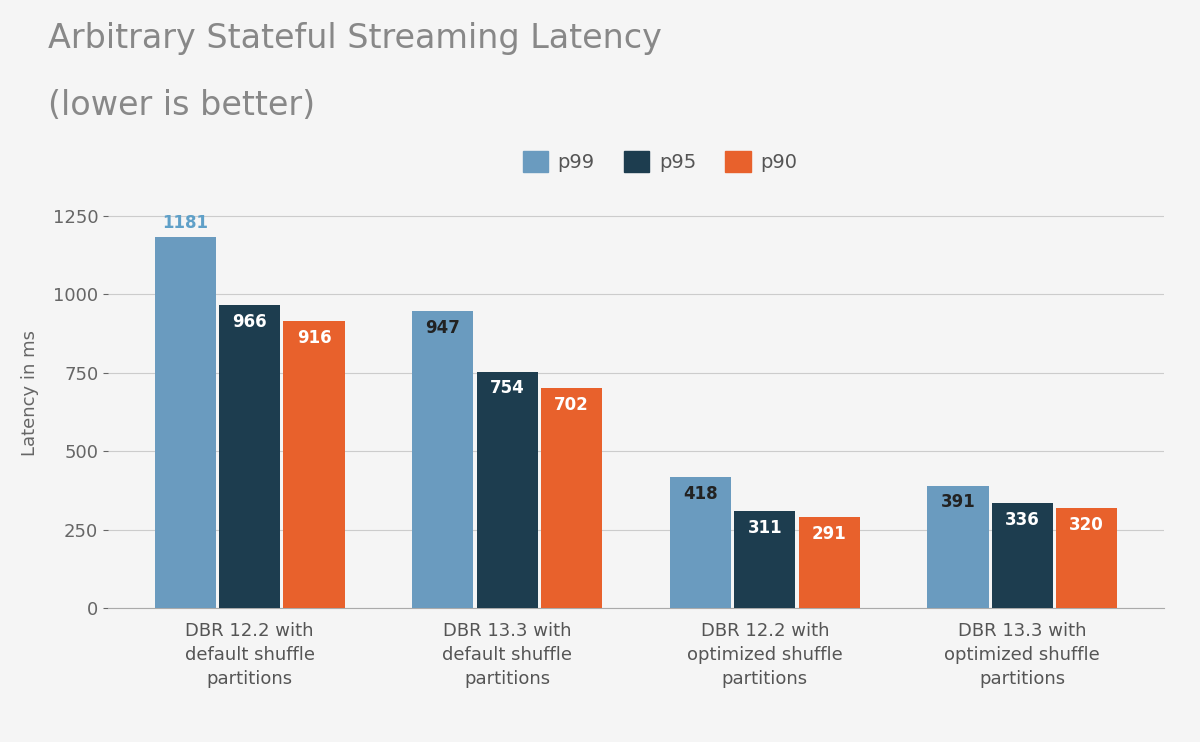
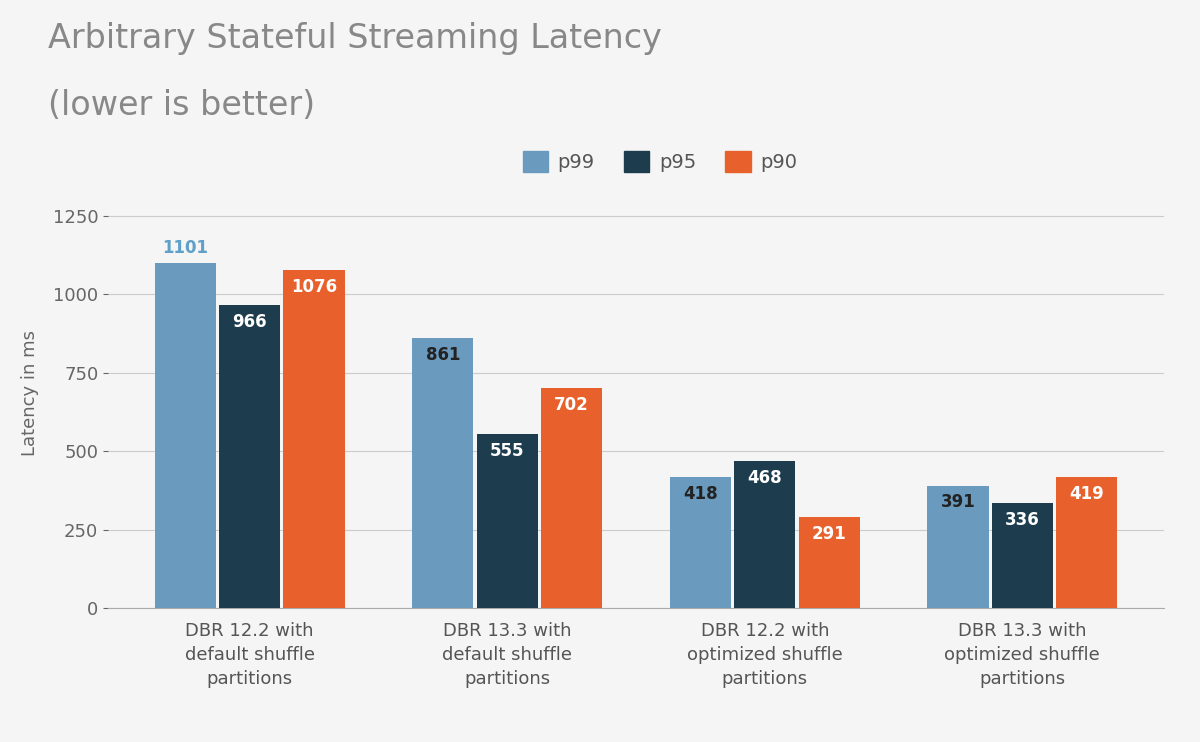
p99/DBR 12.2 with default shuffle partitions: 1181 -> 1101
p90/DBR 12.2 with default shuffle partitions: 916 -> 1076
p99/DBR 13.3 with default shuffle partitions: 947 -> 861
p95/DBR 13.3 with default shuffle partitions: 754 -> 555
p95/DBR 12.2 with optimized shuffle partitions: 311 -> 468
p90/DBR 13.3 with optimized shuffle partitions: 320 -> 419
